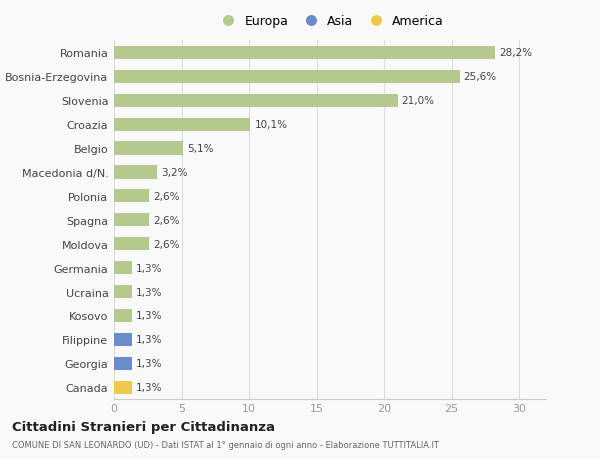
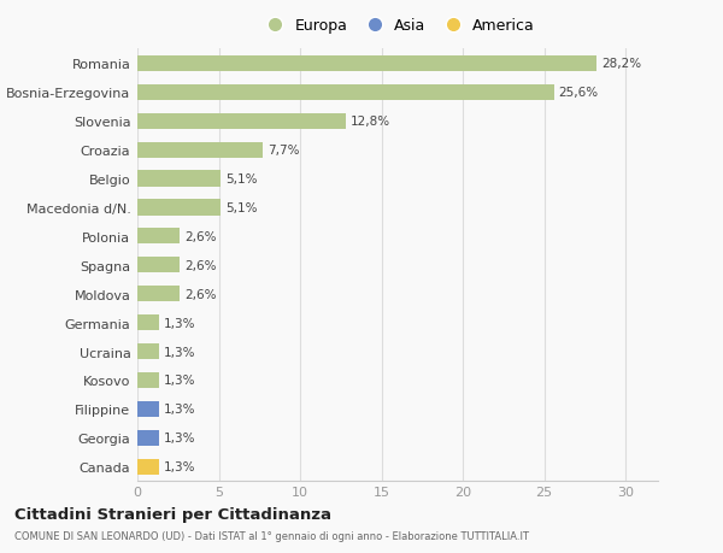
Slovenia: 21,0% -> 12,8%
Croazia: 10,1% -> 7,7%
Macedonia d/N.: 3,2% -> 5,1%
